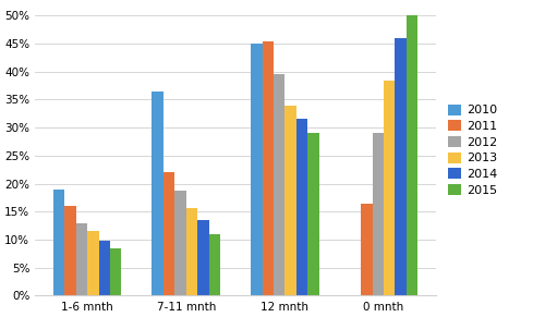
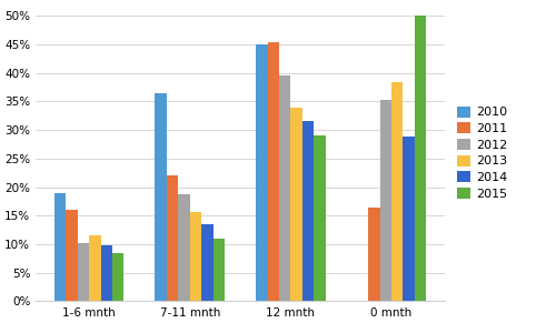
2012/1-6 mnth: 13.0% -> 10.2%
2012/0 mnth: 29.0% -> 35.2%
2014/0 mnth: 46.0% -> 28.8%
